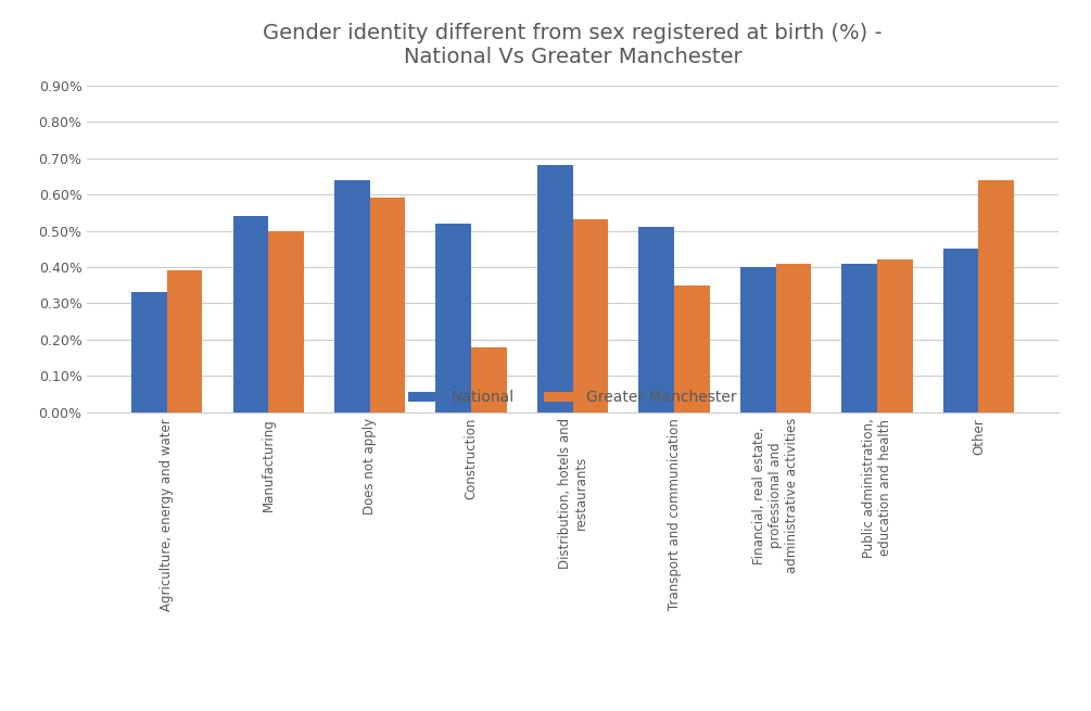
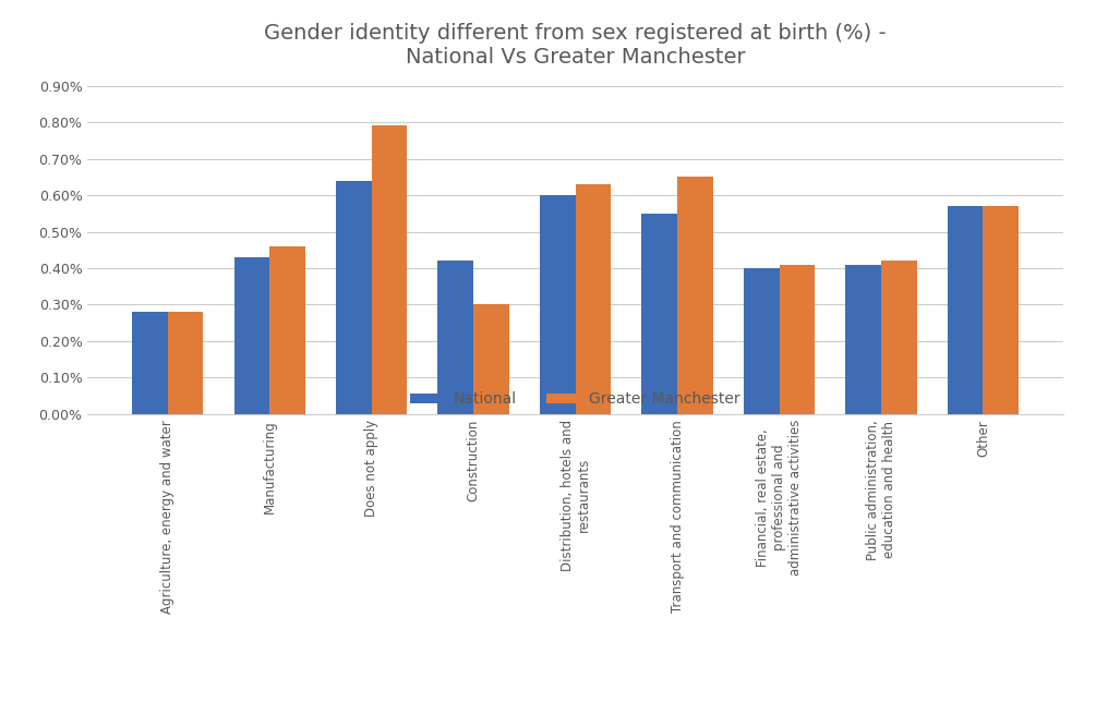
National/Agriculture, energy and water: 0.33% -> 0.28%
Greater Manchester/Agriculture, energy and water: 0.39% -> 0.28%
National/Manufacturing: 0.54% -> 0.43%
Greater Manchester/Manufacturing: 0.50% -> 0.46%
Greater Manchester/Does not apply: 0.59% -> 0.79%
National/Construction: 0.52% -> 0.42%
Greater Manchester/Construction: 0.18% -> 0.30%
National/Distribution, hotels and restaurants: 0.68% -> 0.60%
Greater Manchester/Distribution, hotels and restaurants: 0.53% -> 0.63%
National/Transport and communication: 0.51% -> 0.55%
Greater Manchester/Transport and communication: 0.35% -> 0.65%
National/Other: 0.45% -> 0.57%
Greater Manchester/Other: 0.64% -> 0.57%
